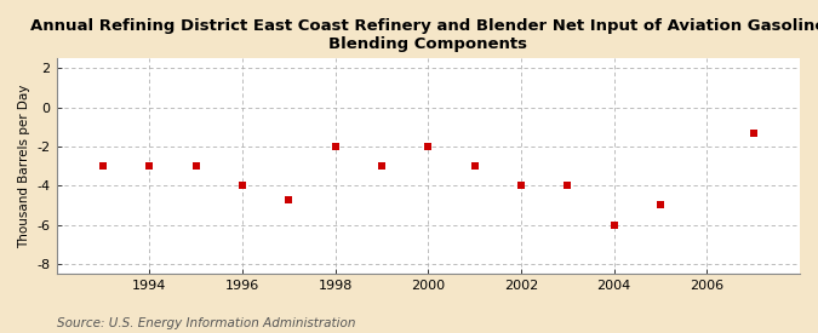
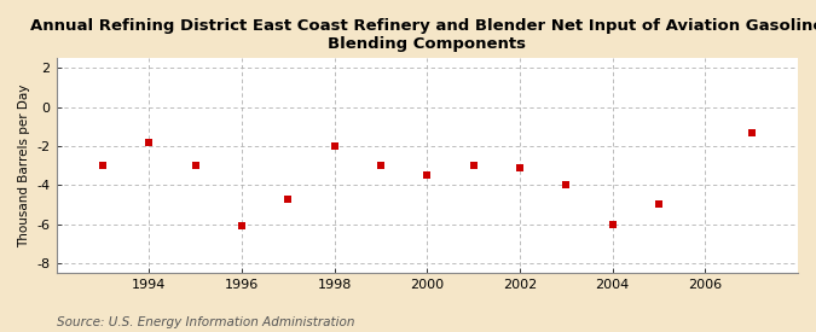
1994: -3.0 -> -1.8
1996: -4.0 -> -6.1
2000: -2.0 -> -3.5
2002: -4.0 -> -3.1
